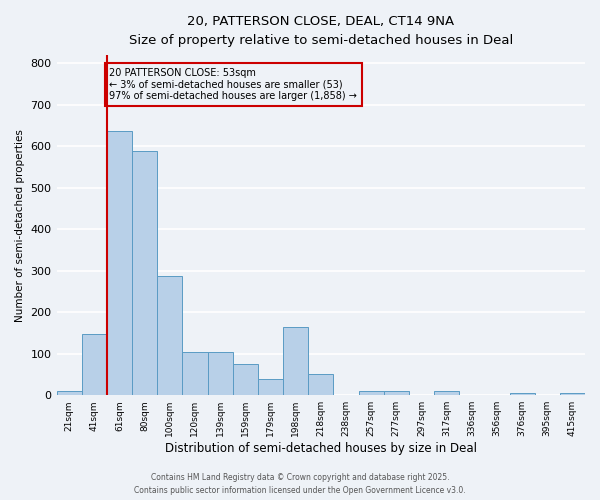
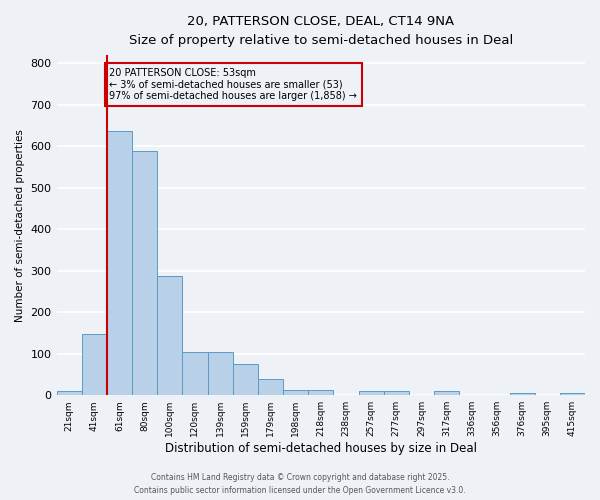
198sqm: 165 -> 13
218sqm: 50 -> 13
